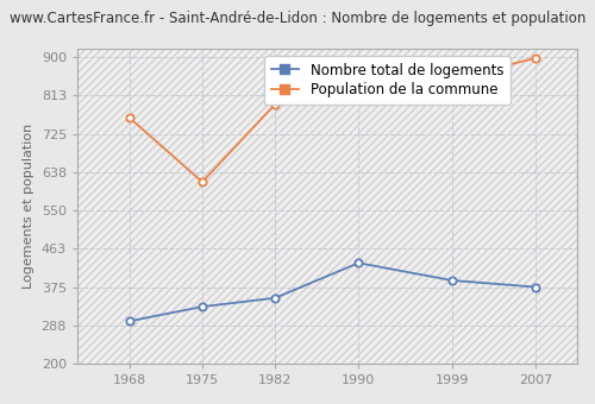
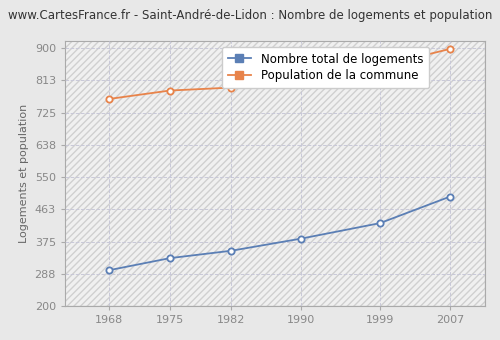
Population de la commune/1975: 615 -> 785
Nombre total de logements/1990: 430 -> 383
Nombre total de logements/1999: 390 -> 425
Nombre total de logements/2007: 375 -> 497
